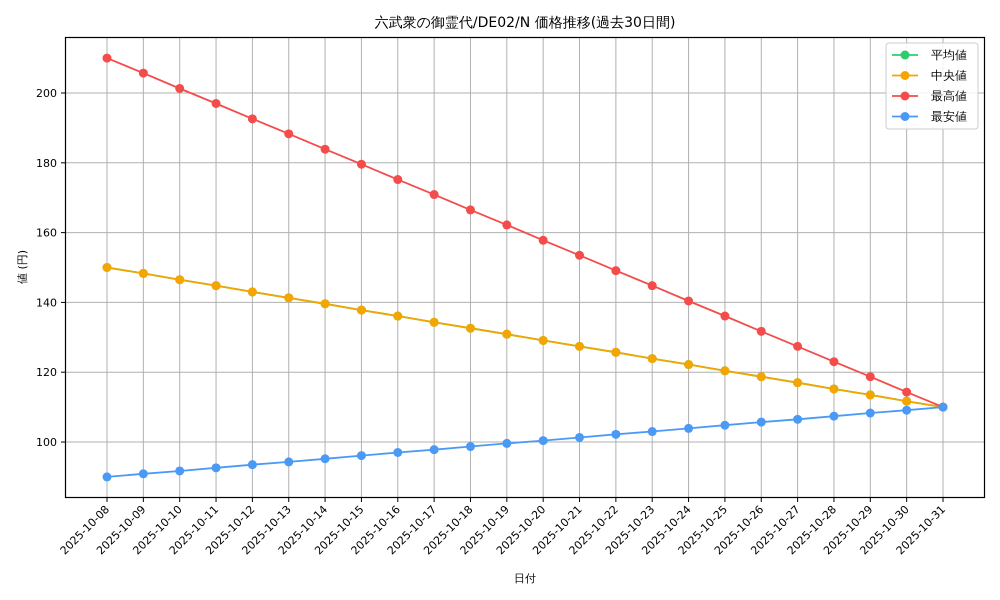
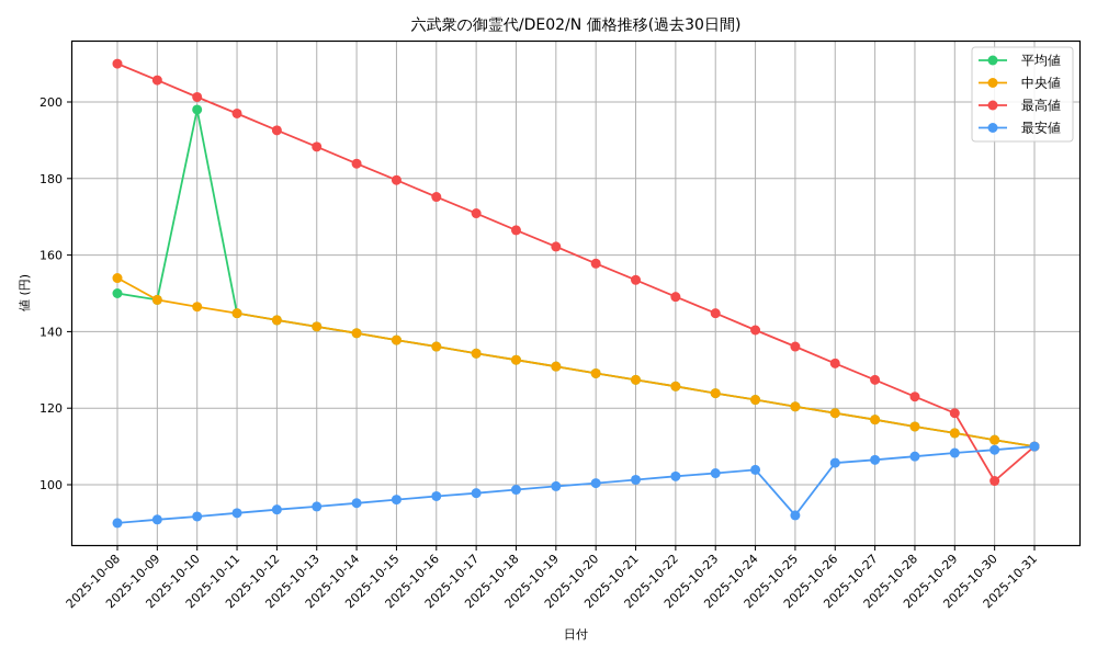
中央値/2025-10-08: 150 -> 154
平均値/2025-10-10: 146 -> 198
最安値/2025-10-25: 105 -> 92
最高値/2025-10-30: 114 -> 101
